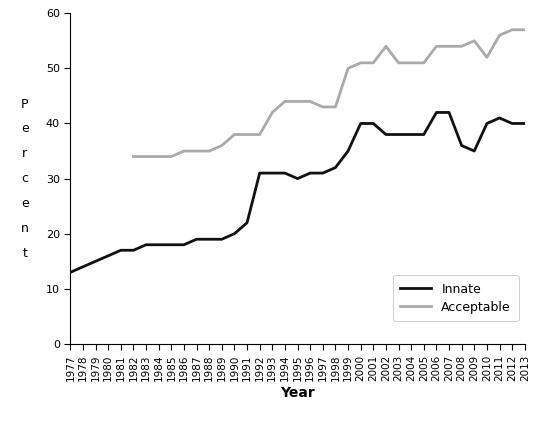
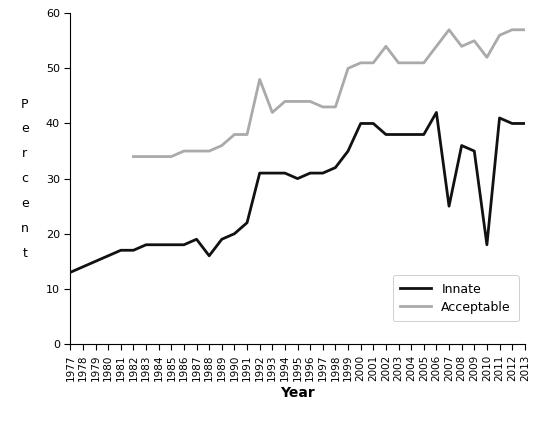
Innate/1988: 19 -> 16
Acceptable/1992: 38 -> 48
Innate/2007: 42 -> 25
Acceptable/2007: 54 -> 57
Innate/2010: 40 -> 18
